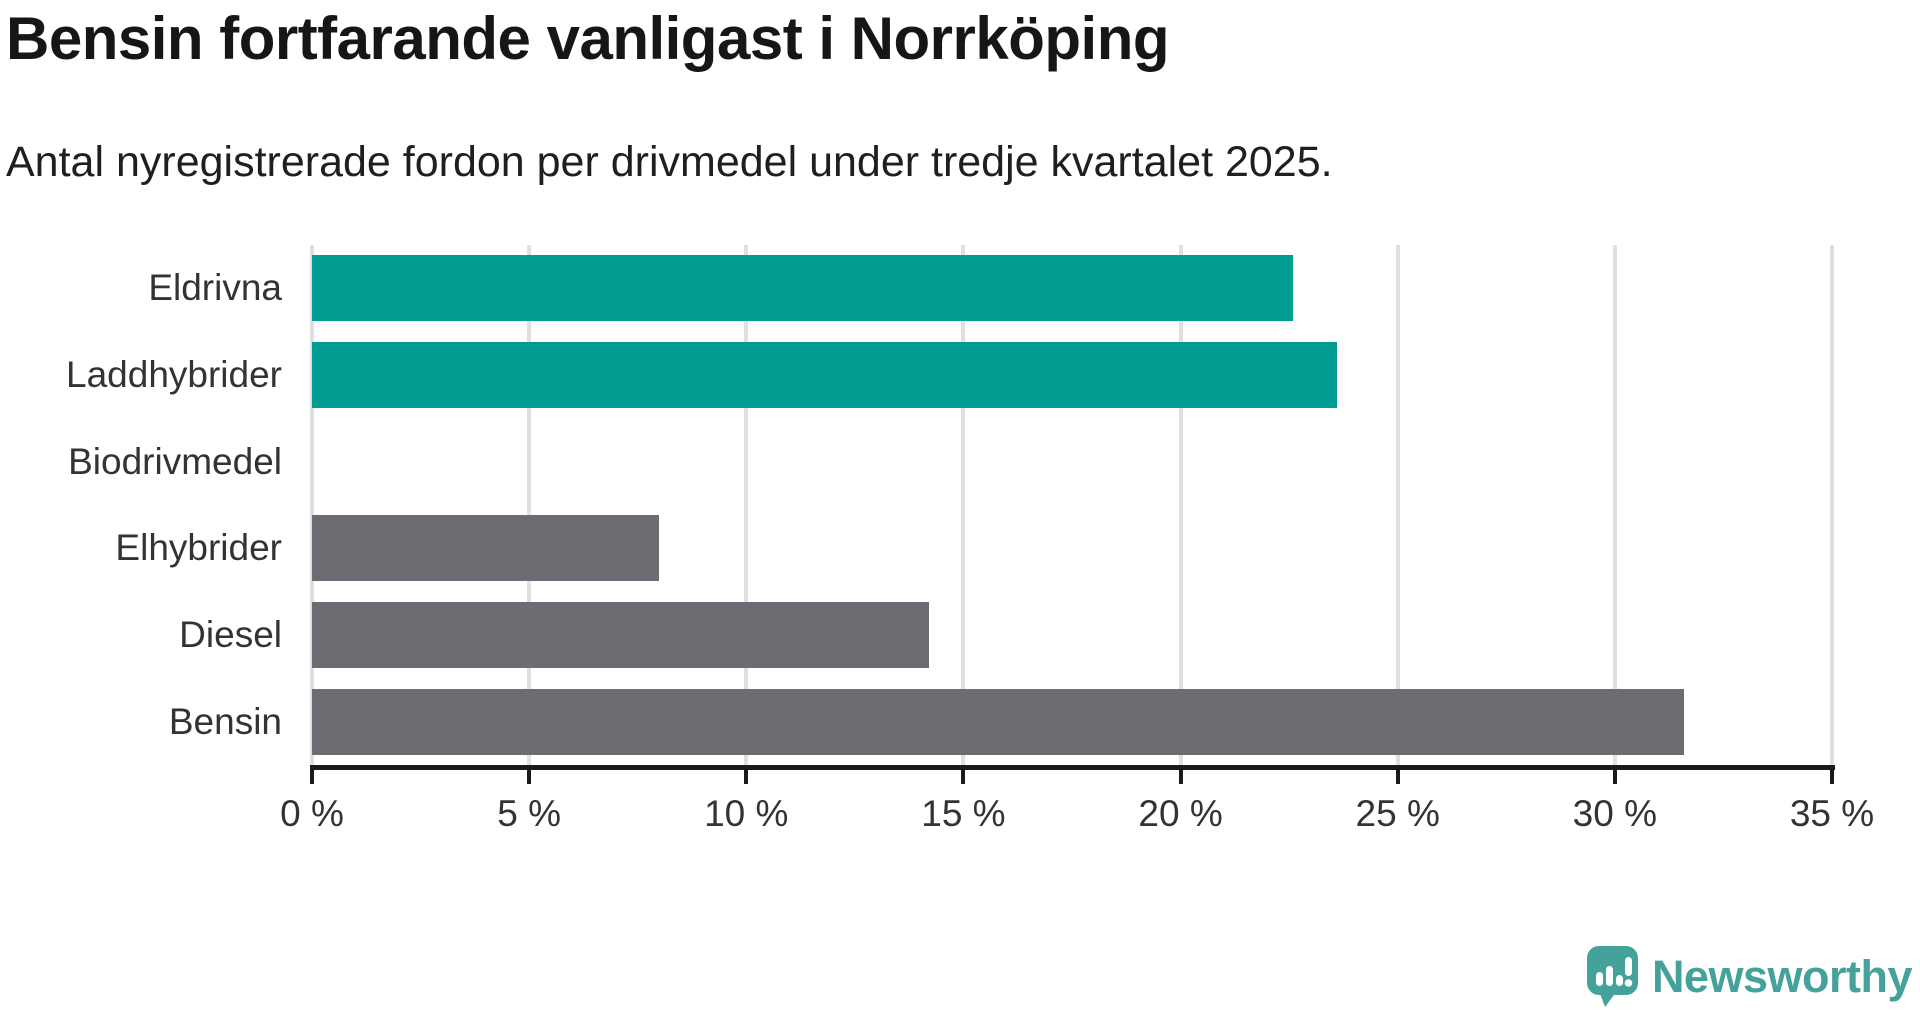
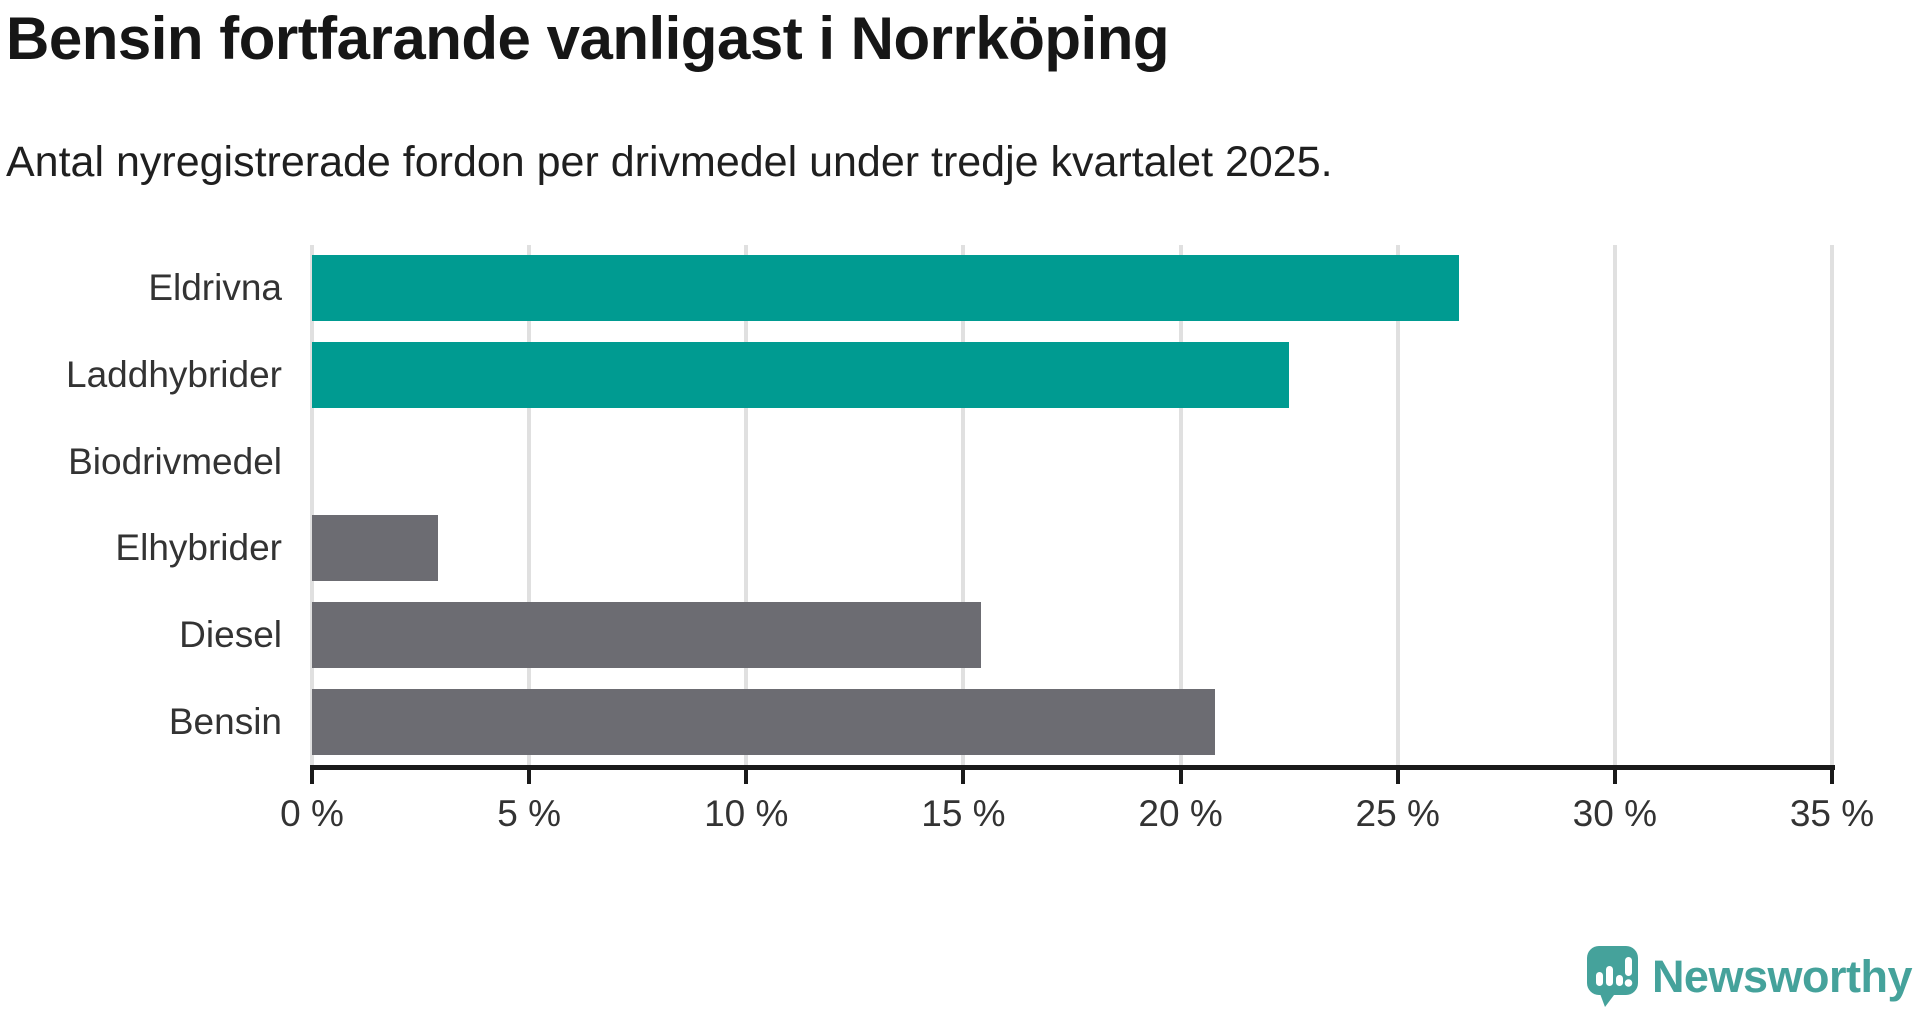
Eldrivna: 22.6% -> 26.4%
Laddhybrider: 23.6% -> 22.5%
Elhybrider: 8.0% -> 2.9%
Diesel: 14.2% -> 15.4%
Bensin: 31.6% -> 20.8%
